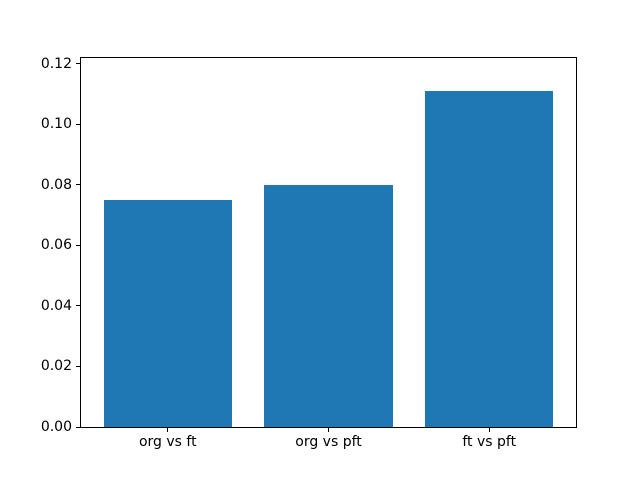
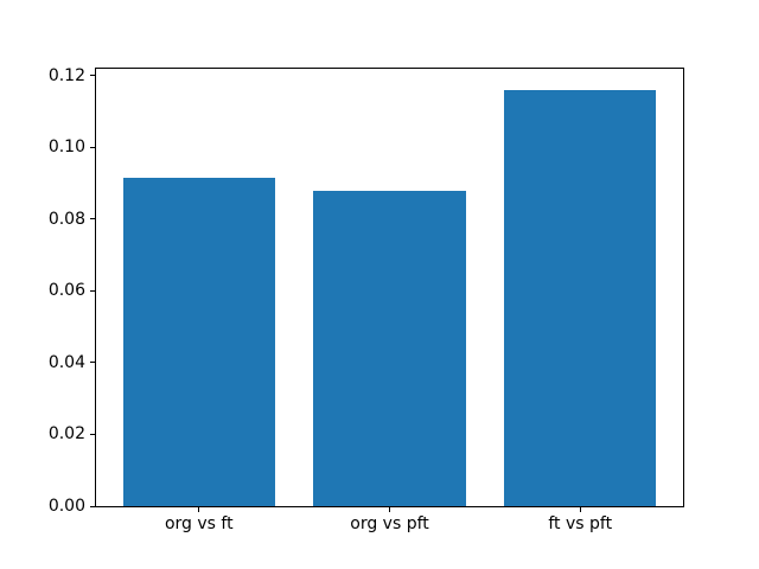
org vs ft: 0.075 -> 0.091
org vs pft: 0.080 -> 0.088
ft vs pft: 0.111 -> 0.116
